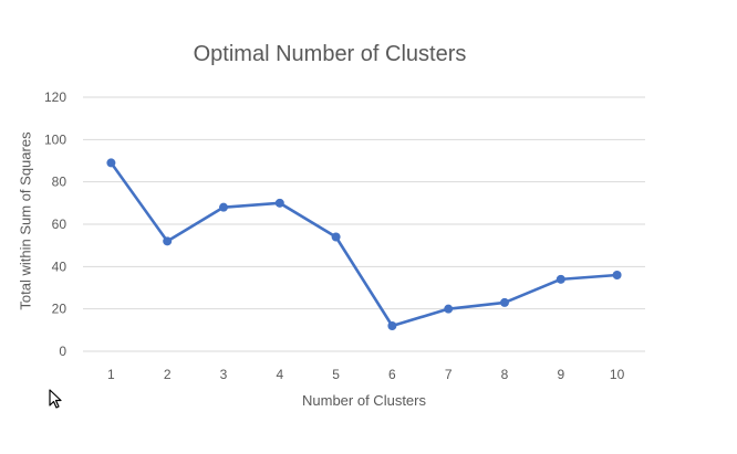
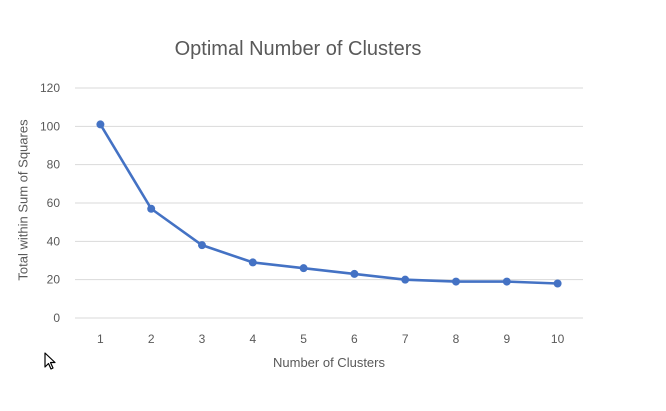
1: 89 -> 101
2: 52 -> 57
3: 68 -> 38
4: 70 -> 29
5: 54 -> 26
6: 12 -> 23
8: 23 -> 19
9: 34 -> 19
10: 36 -> 18
